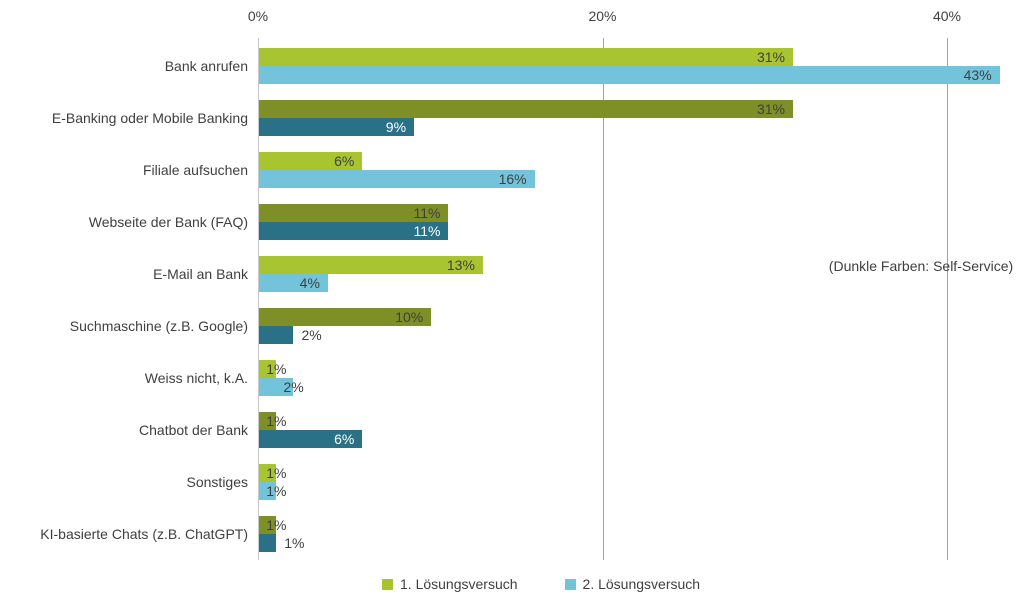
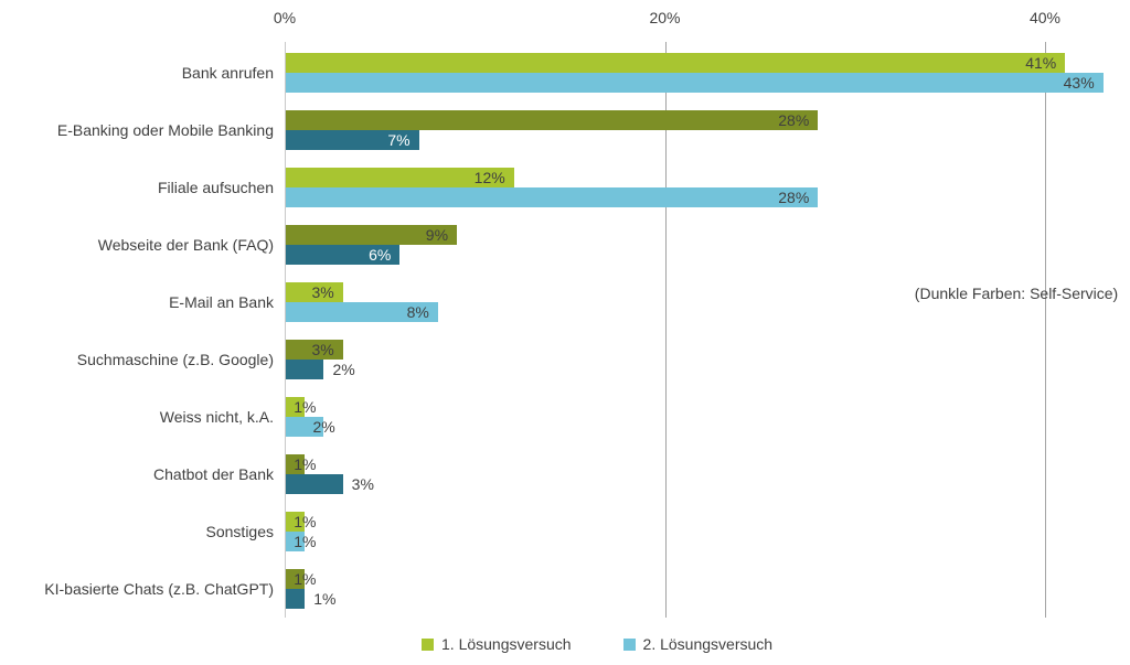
1. Lösungsversuch/Bank anrufen: 31% -> 41%
1. Lösungsversuch/E-Banking oder Mobile Banking: 31% -> 28%
2. Lösungsversuch/E-Banking oder Mobile Banking: 9% -> 7%
1. Lösungsversuch/Filiale aufsuchen: 6% -> 12%
2. Lösungsversuch/Filiale aufsuchen: 16% -> 28%
1. Lösungsversuch/Webseite der Bank (FAQ): 11% -> 9%
2. Lösungsversuch/Webseite der Bank (FAQ): 11% -> 6%
1. Lösungsversuch/E-Mail an Bank: 13% -> 3%
2. Lösungsversuch/E-Mail an Bank: 4% -> 8%
1. Lösungsversuch/Suchmaschine (z.B. Google): 10% -> 3%
2. Lösungsversuch/Chatbot der Bank: 6% -> 3%
